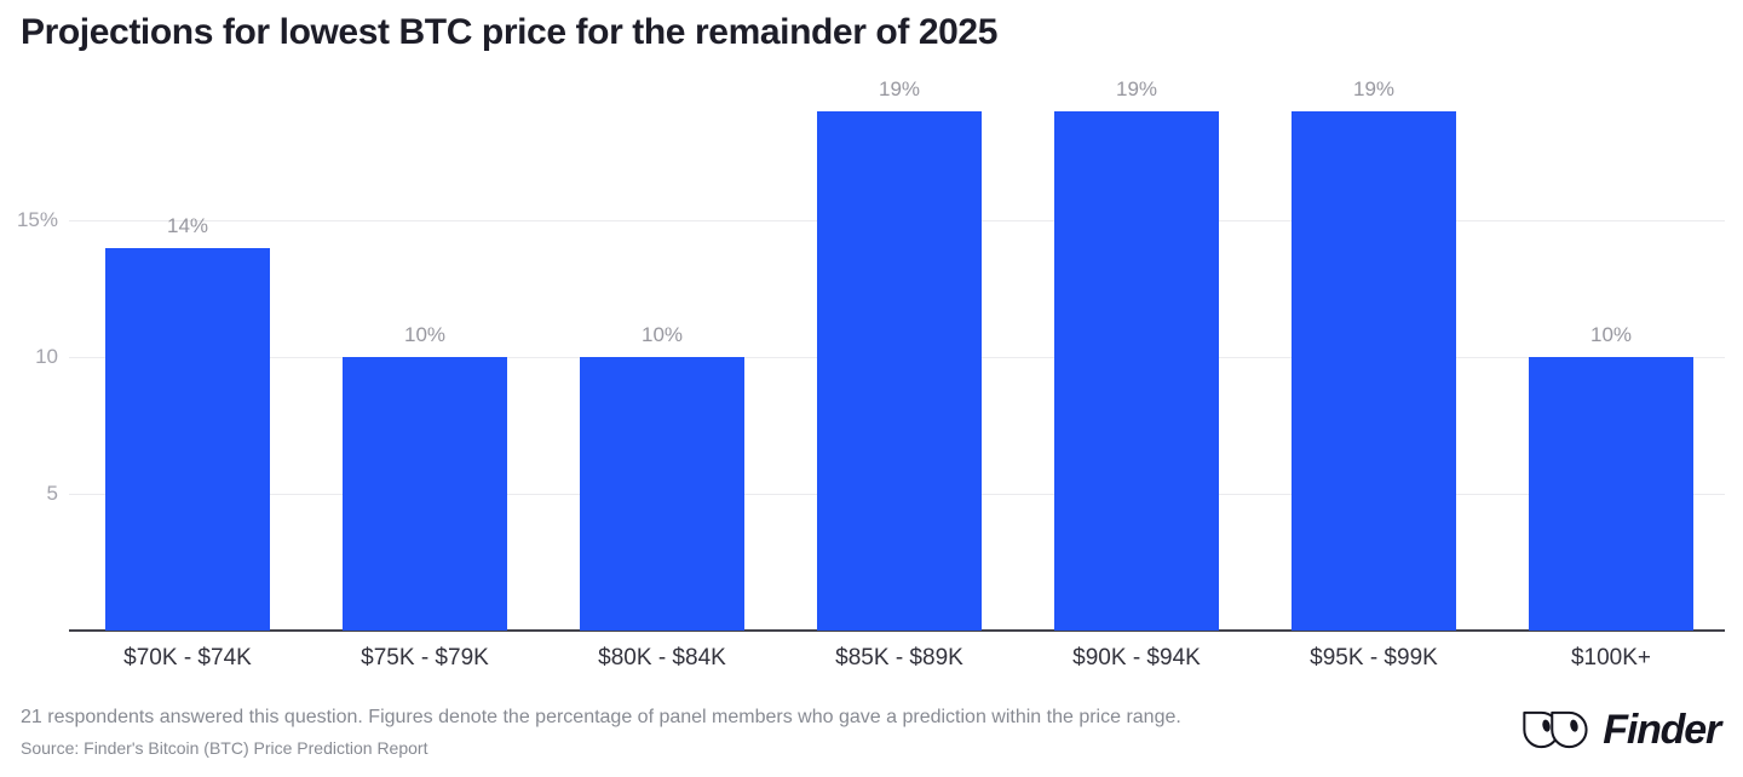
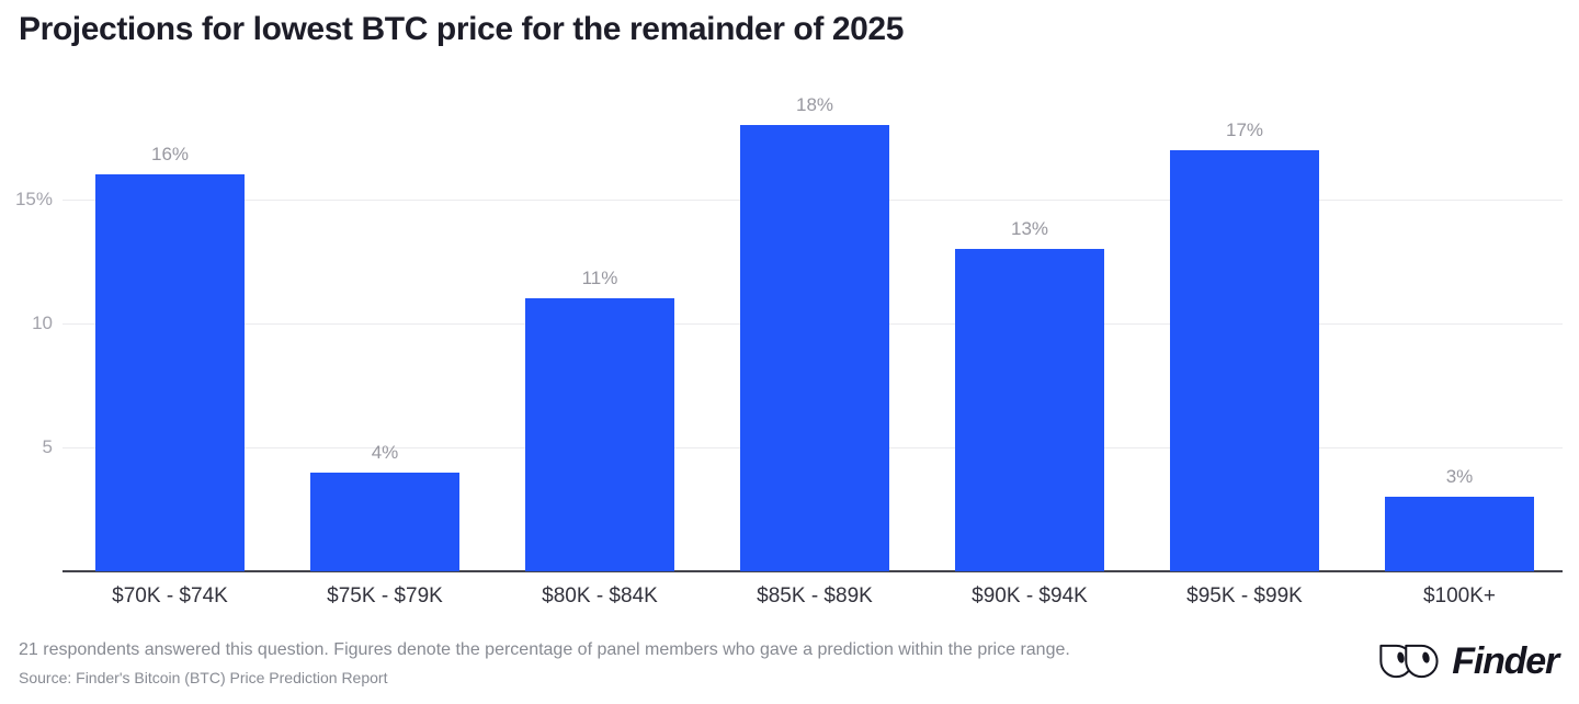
$70K - $74K: 14% -> 16%
$75K - $79K: 10% -> 4%
$80K - $84K: 10% -> 11%
$85K - $89K: 19% -> 18%
$90K - $94K: 19% -> 13%
$95K - $99K: 19% -> 17%
$100K+: 10% -> 3%
